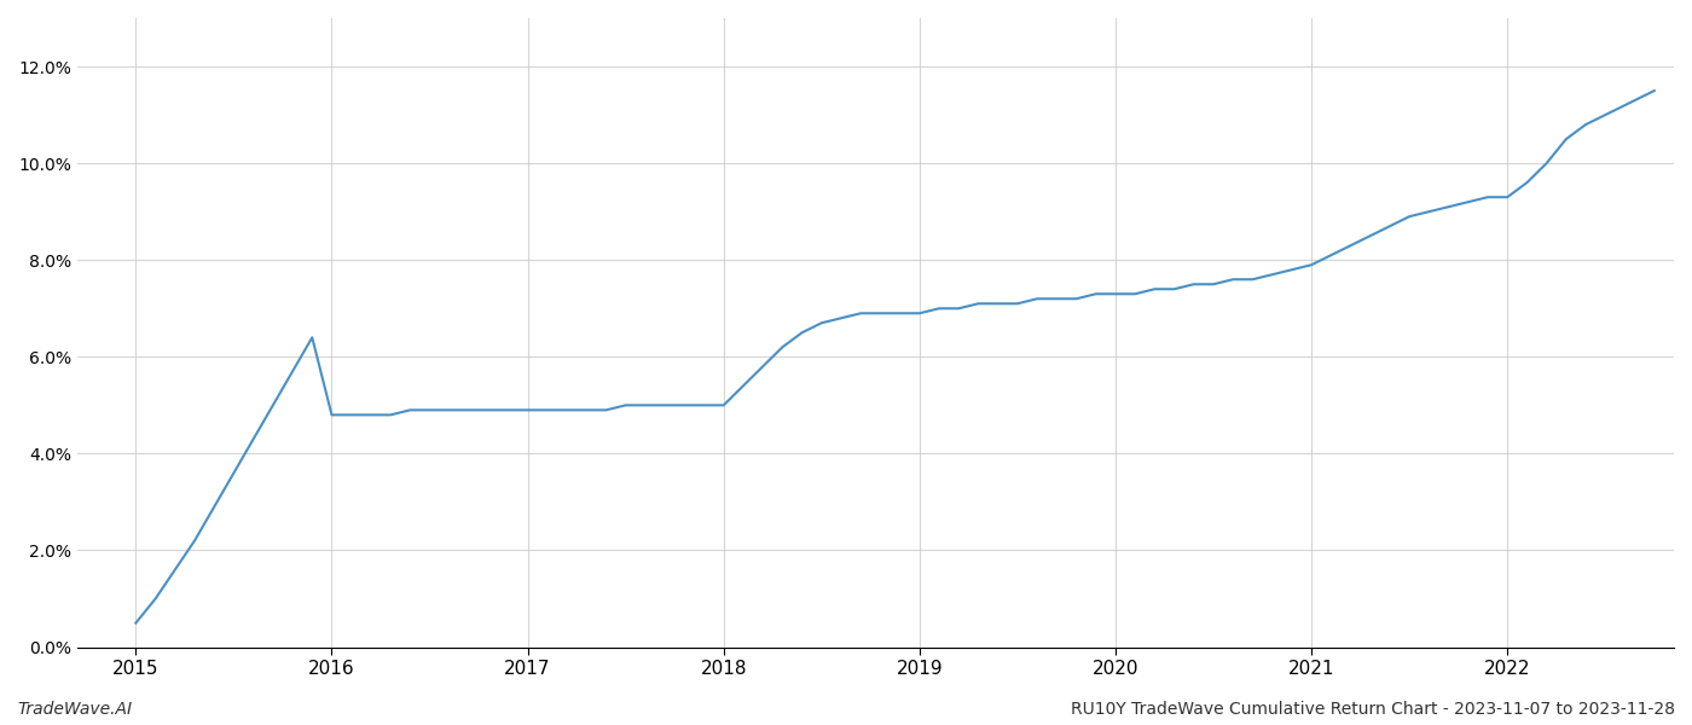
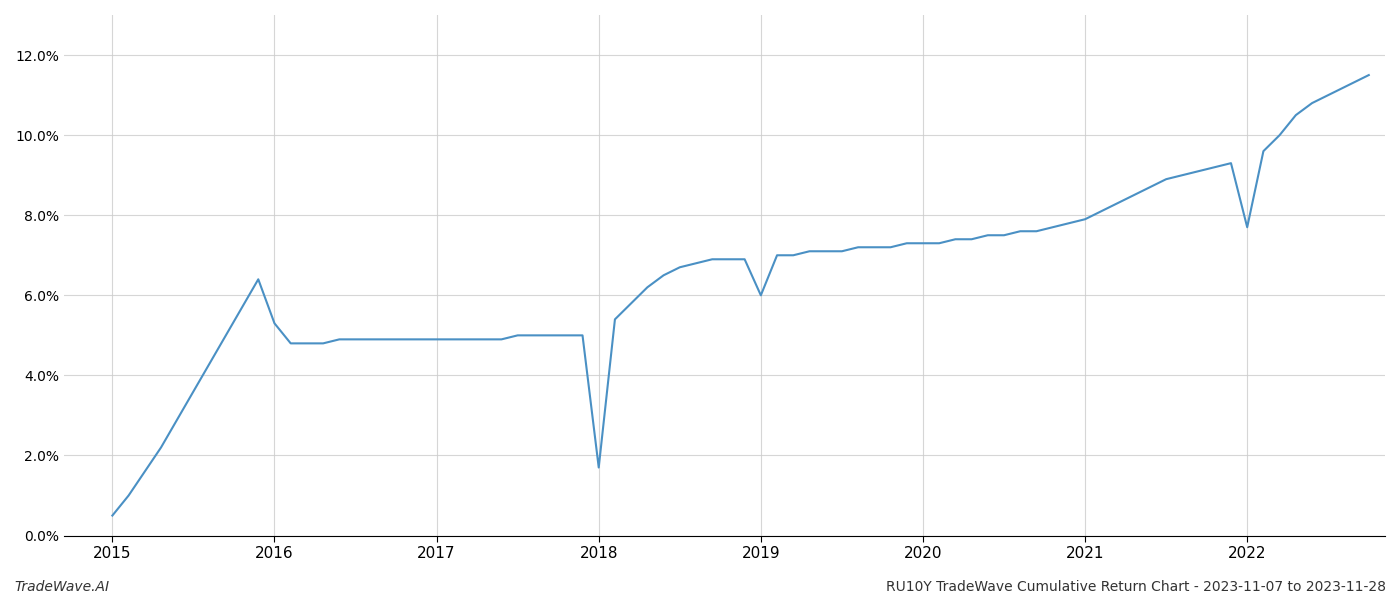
2016: 4.8% -> 5.3%
2018: 5.0% -> 1.7%
2019: 6.9% -> 6.0%
2022: 9.3% -> 7.7%
